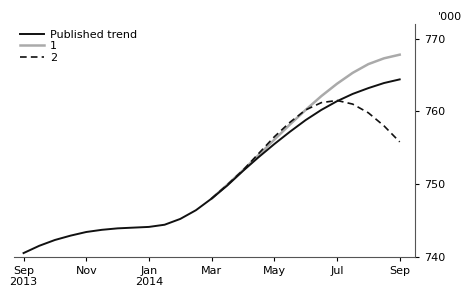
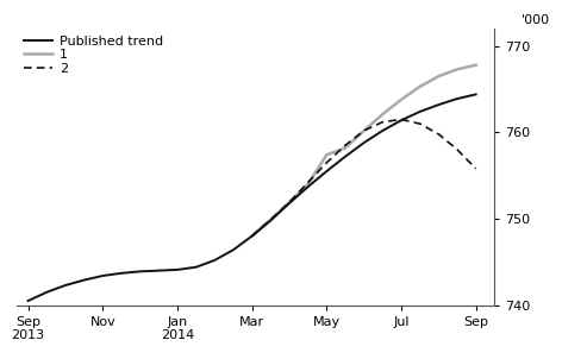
1/May: 756.1 -> 757.4
